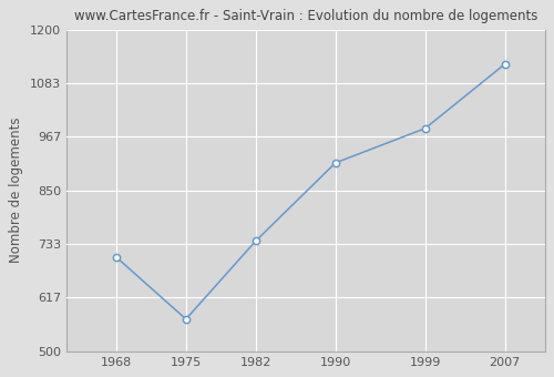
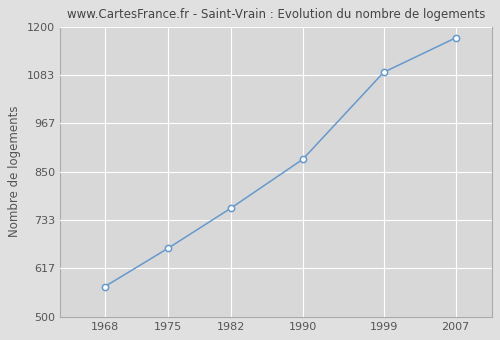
1968: 705 -> 573
1975: 570 -> 665
1982: 740 -> 762
1990: 910 -> 880
1999: 985 -> 1090
2007: 1125 -> 1173
